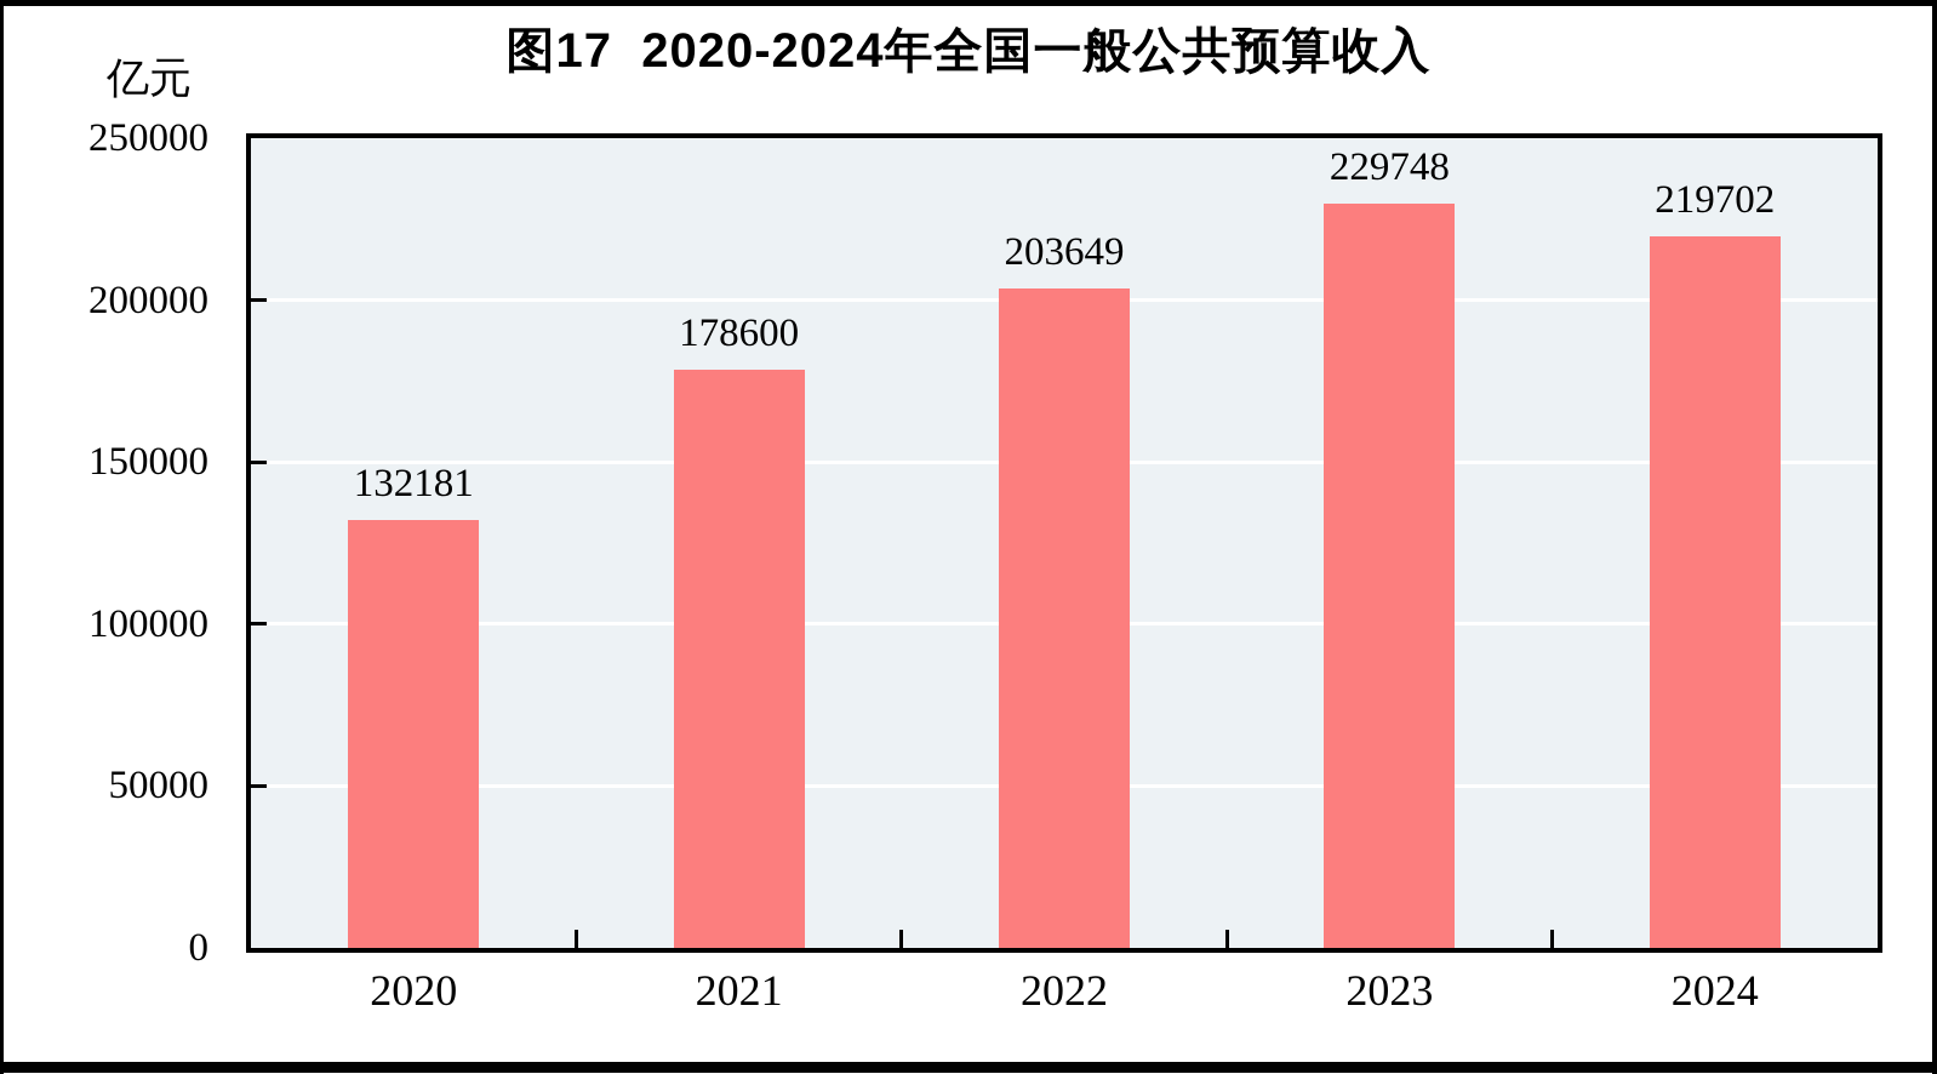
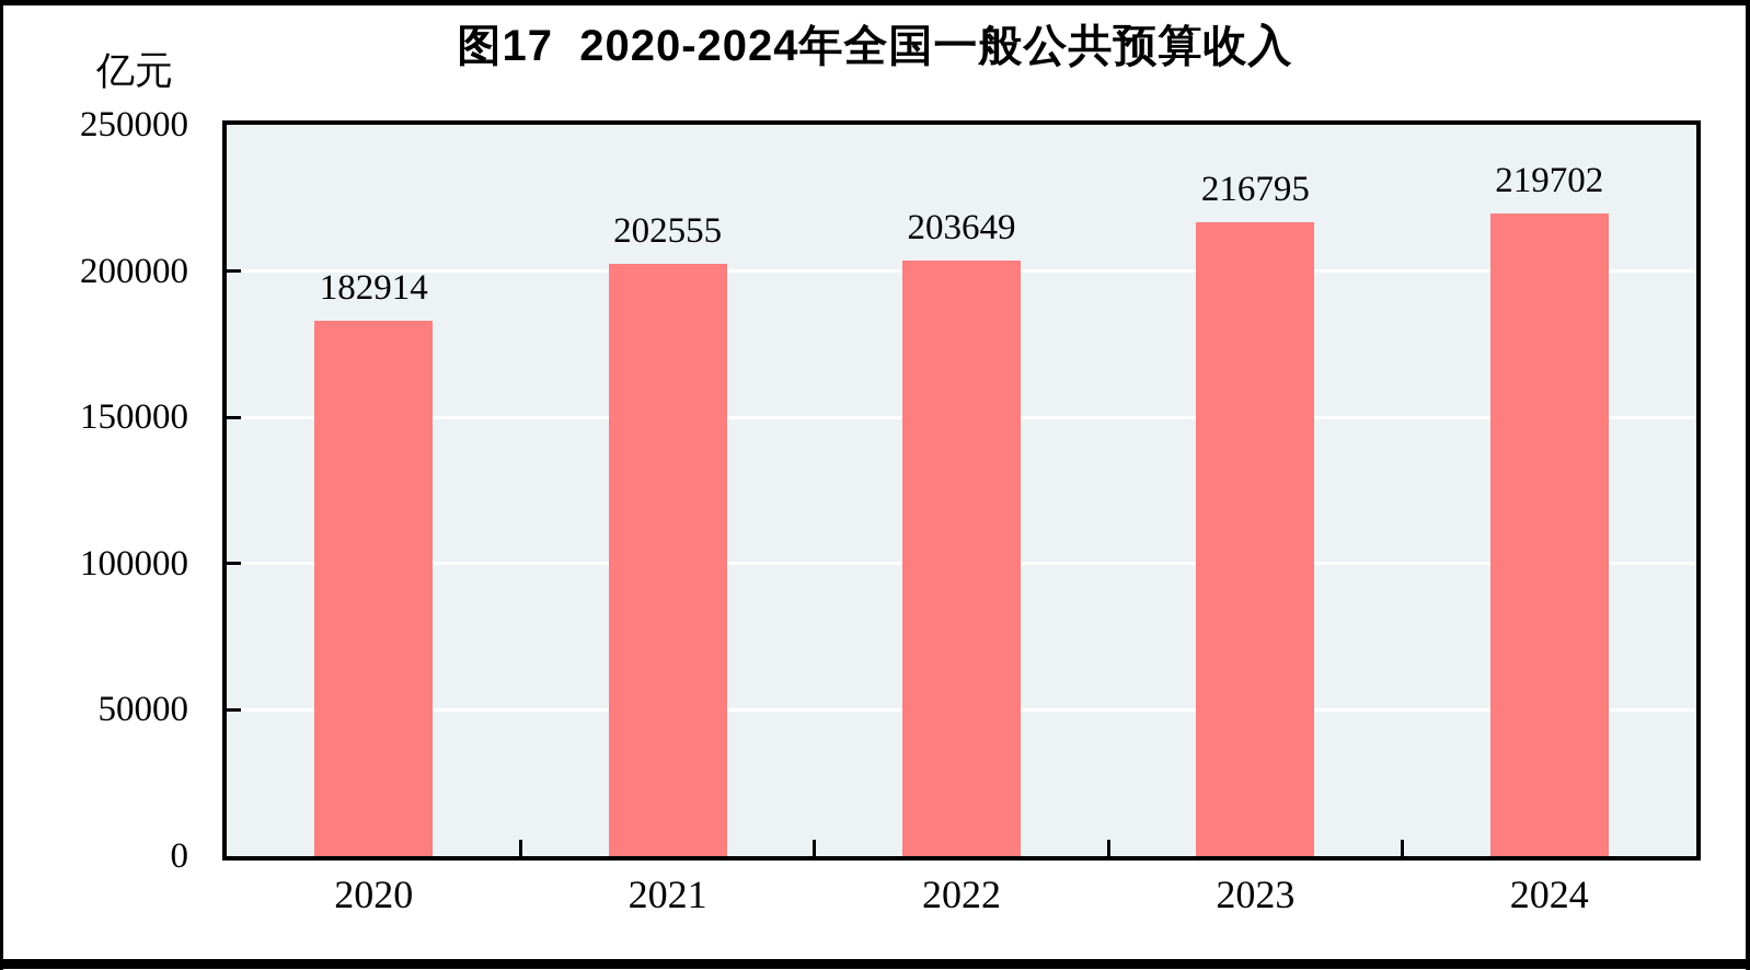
2020: 132181 -> 182914
2021: 178600 -> 202555
2023: 229748 -> 216795
